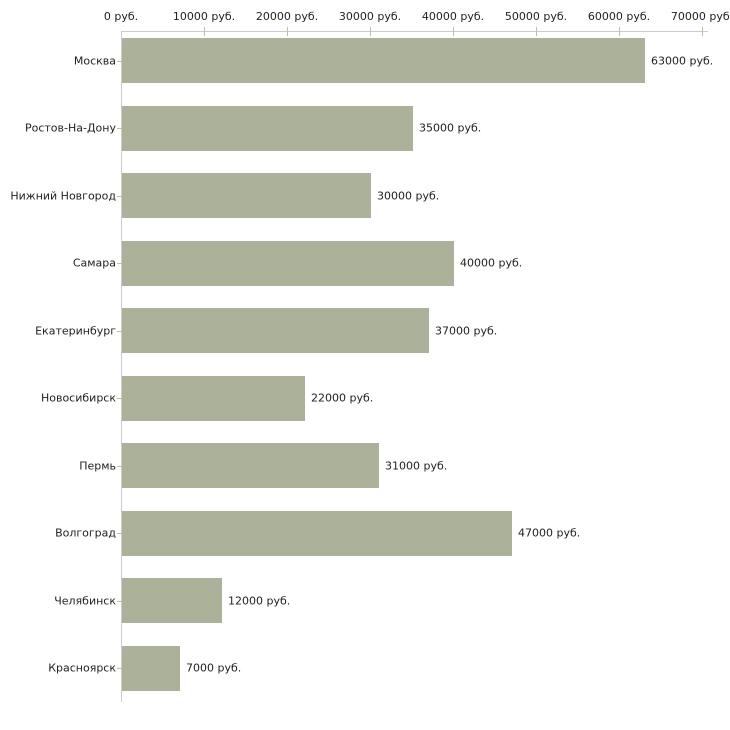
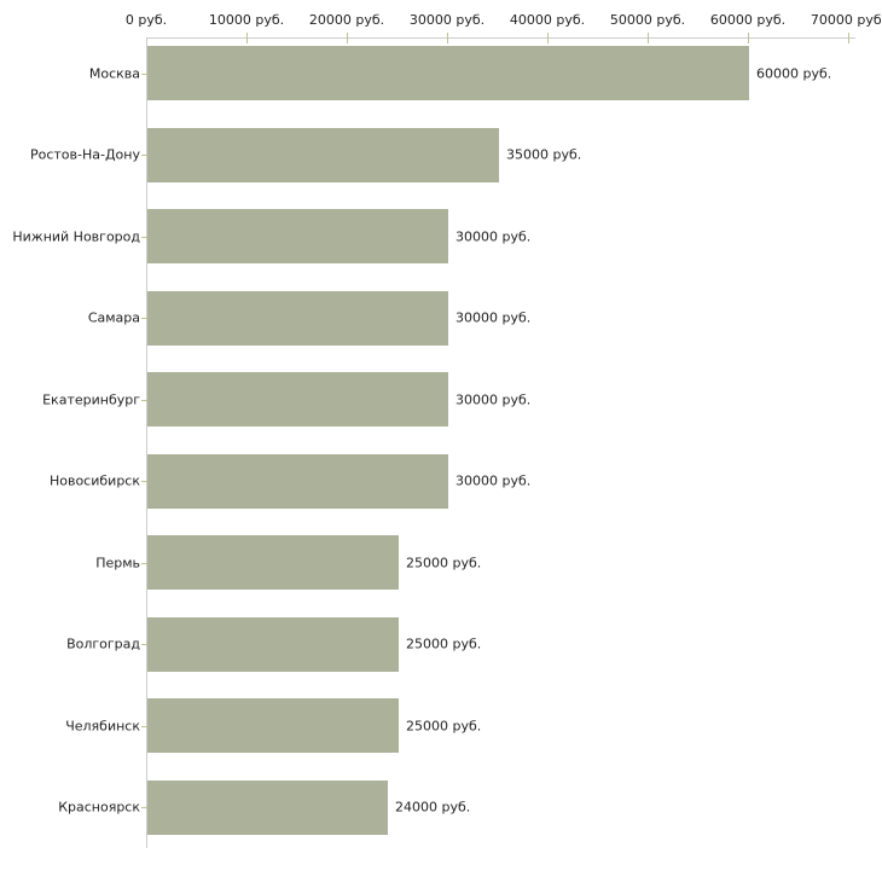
Москва: 63000 -> 60000
Самара: 40000 -> 30000
Екатеринбург: 37000 -> 30000
Новосибирск: 22000 -> 30000
Пермь: 31000 -> 25000
Волгоград: 47000 -> 25000
Челябинск: 12000 -> 25000
Красноярск: 7000 -> 24000
